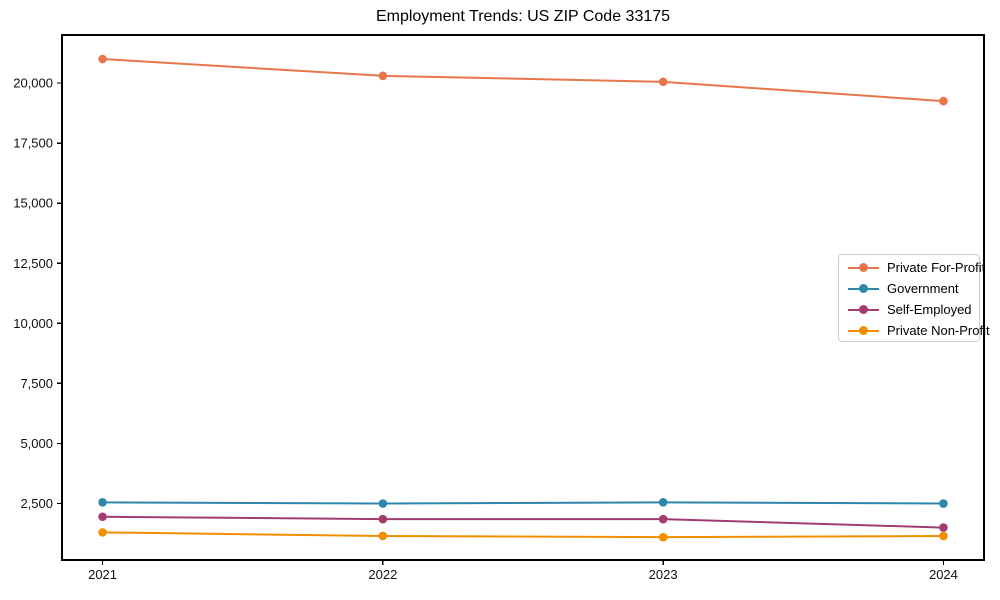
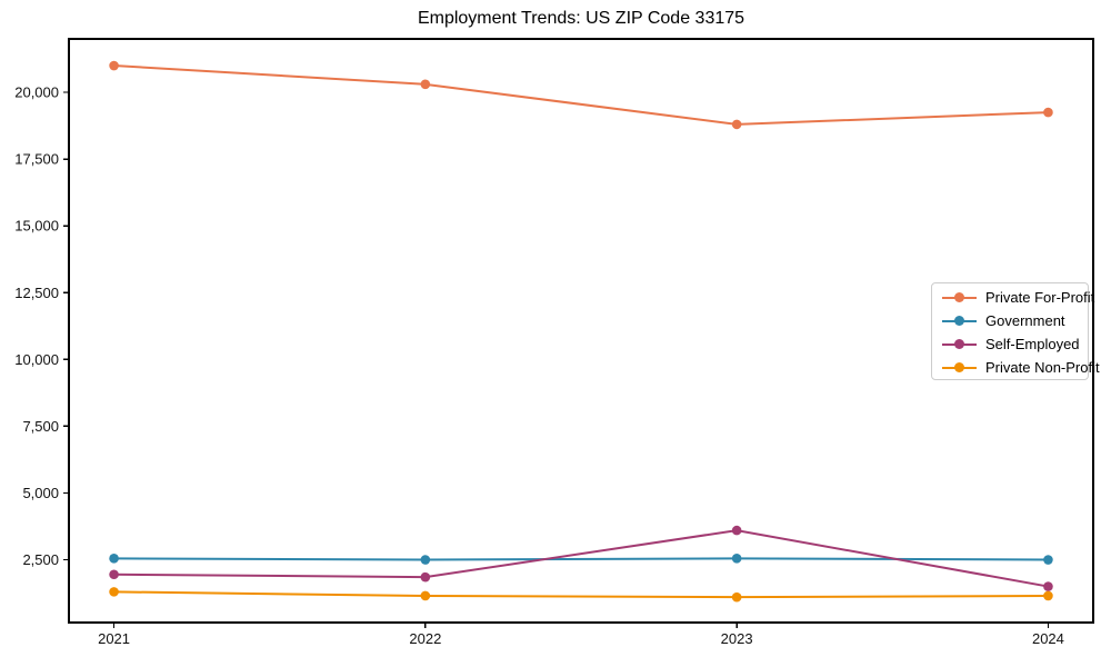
Private For-Profit/2023: 20000 -> 18800
Self-Employed/2023: 1800 -> 3600
